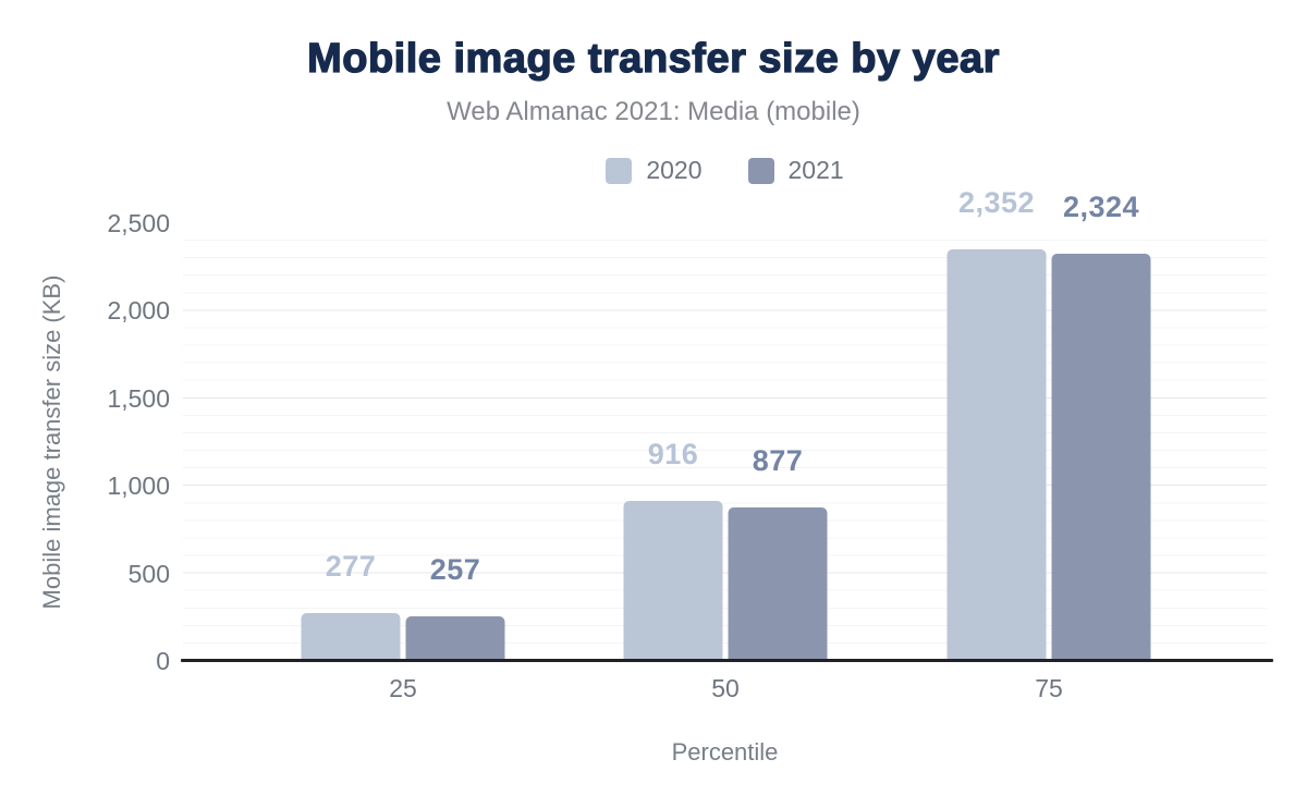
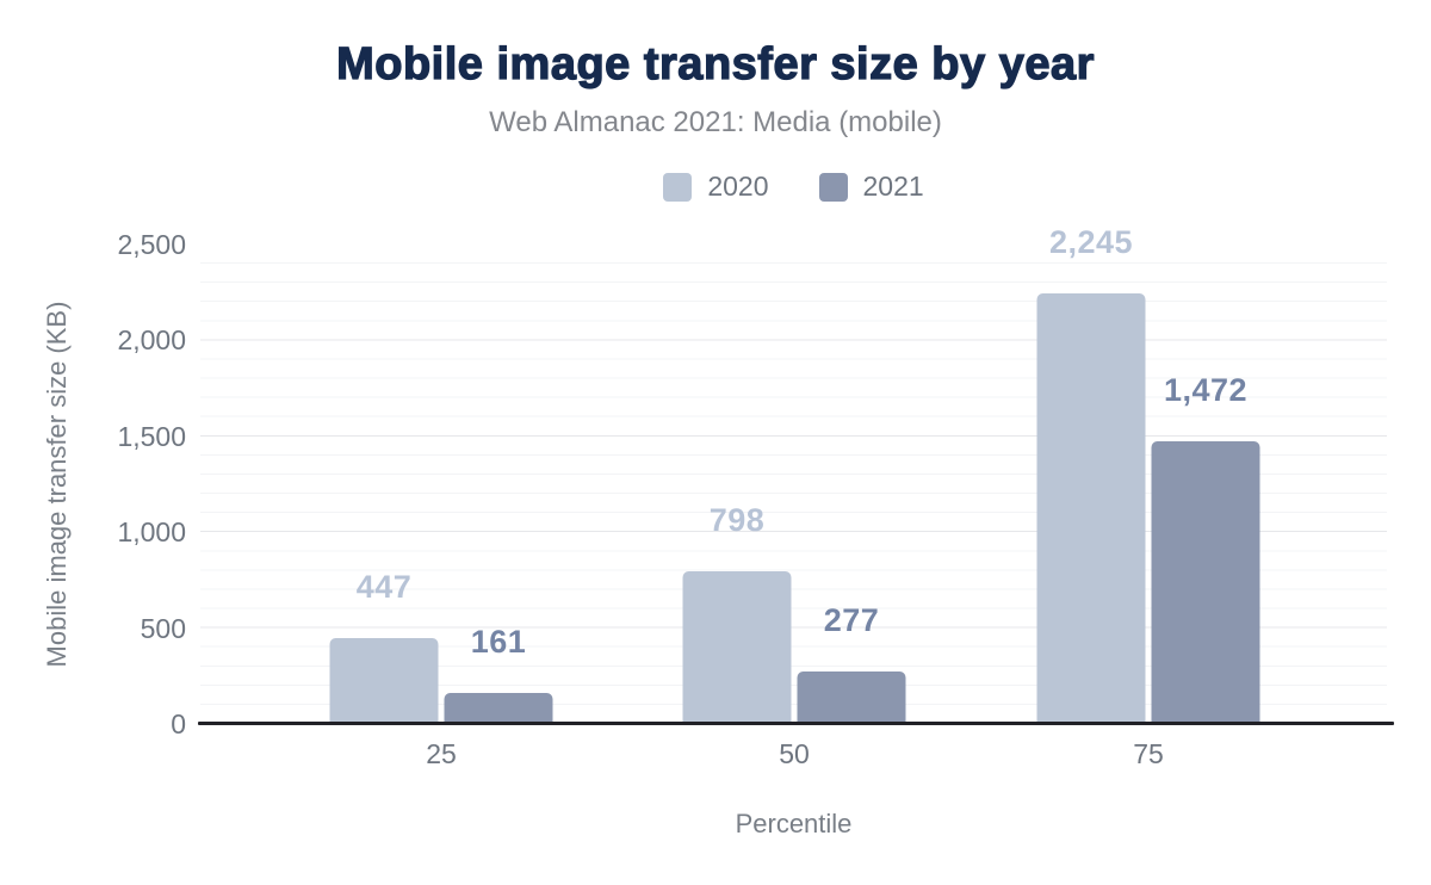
2020/25: 277 -> 447
2021/25: 257 -> 161
2020/50: 916 -> 798
2021/50: 877 -> 277
2020/75: 2,352 -> 2,245
2021/75: 2,324 -> 1,472
